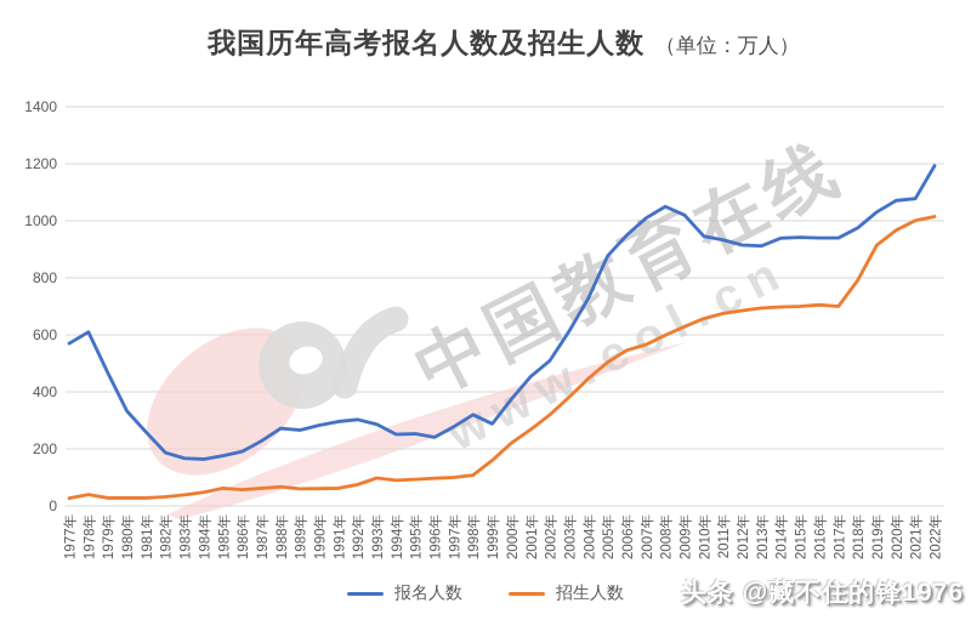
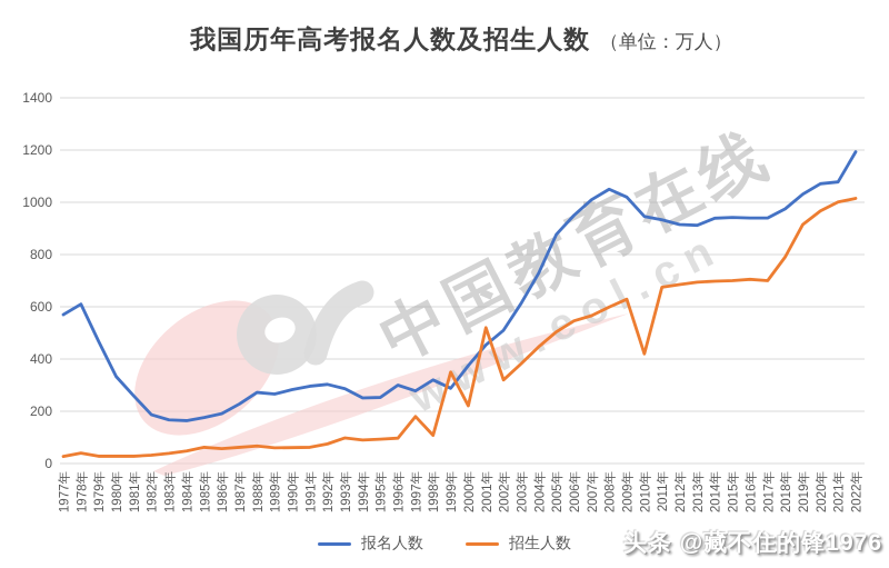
报名人数/1996年: 240 -> 300
招生人数/1997年: 100 -> 180
招生人数/1999年: 160 -> 350
招生人数/2001年: 270 -> 520
招生人数/2010年: 660 -> 420
